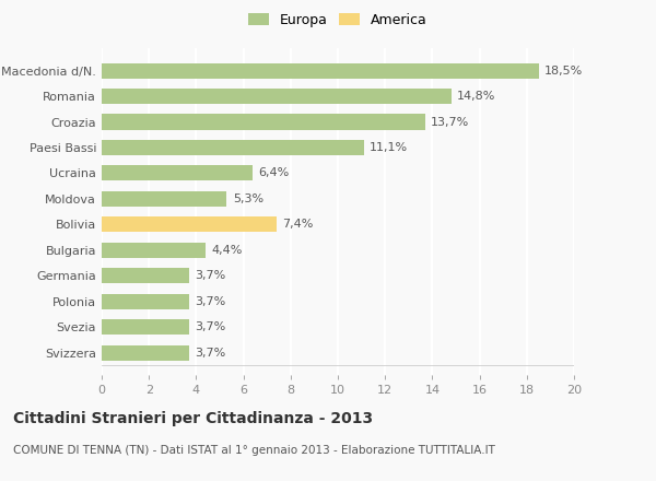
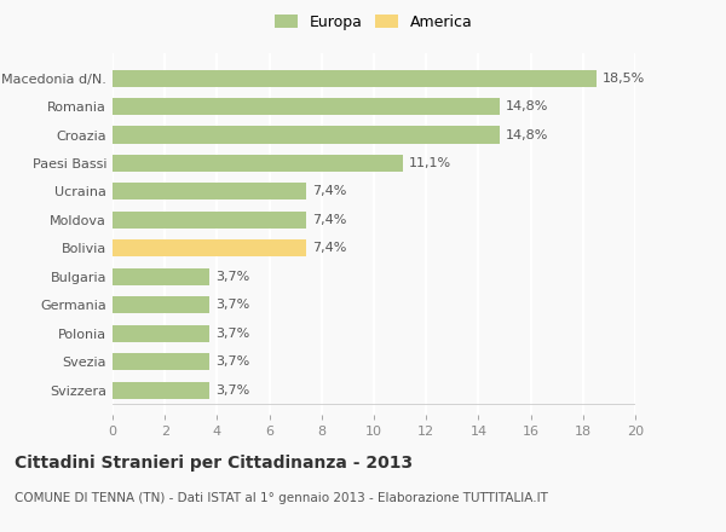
Croazia: 13,7% -> 14,8%
Ucraina: 6,4% -> 7,4%
Moldova: 5,3% -> 7,4%
Bulgaria: 4,4% -> 3,7%
